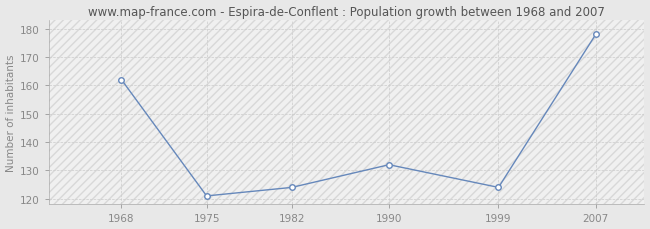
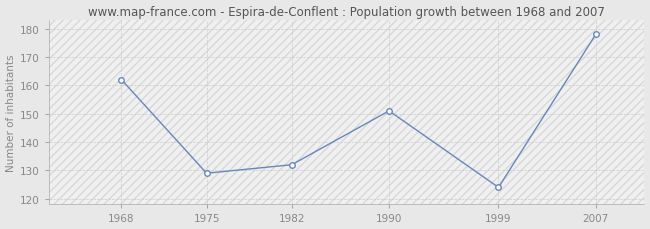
1975: 121 -> 129
1982: 124 -> 132
1990: 132 -> 151
